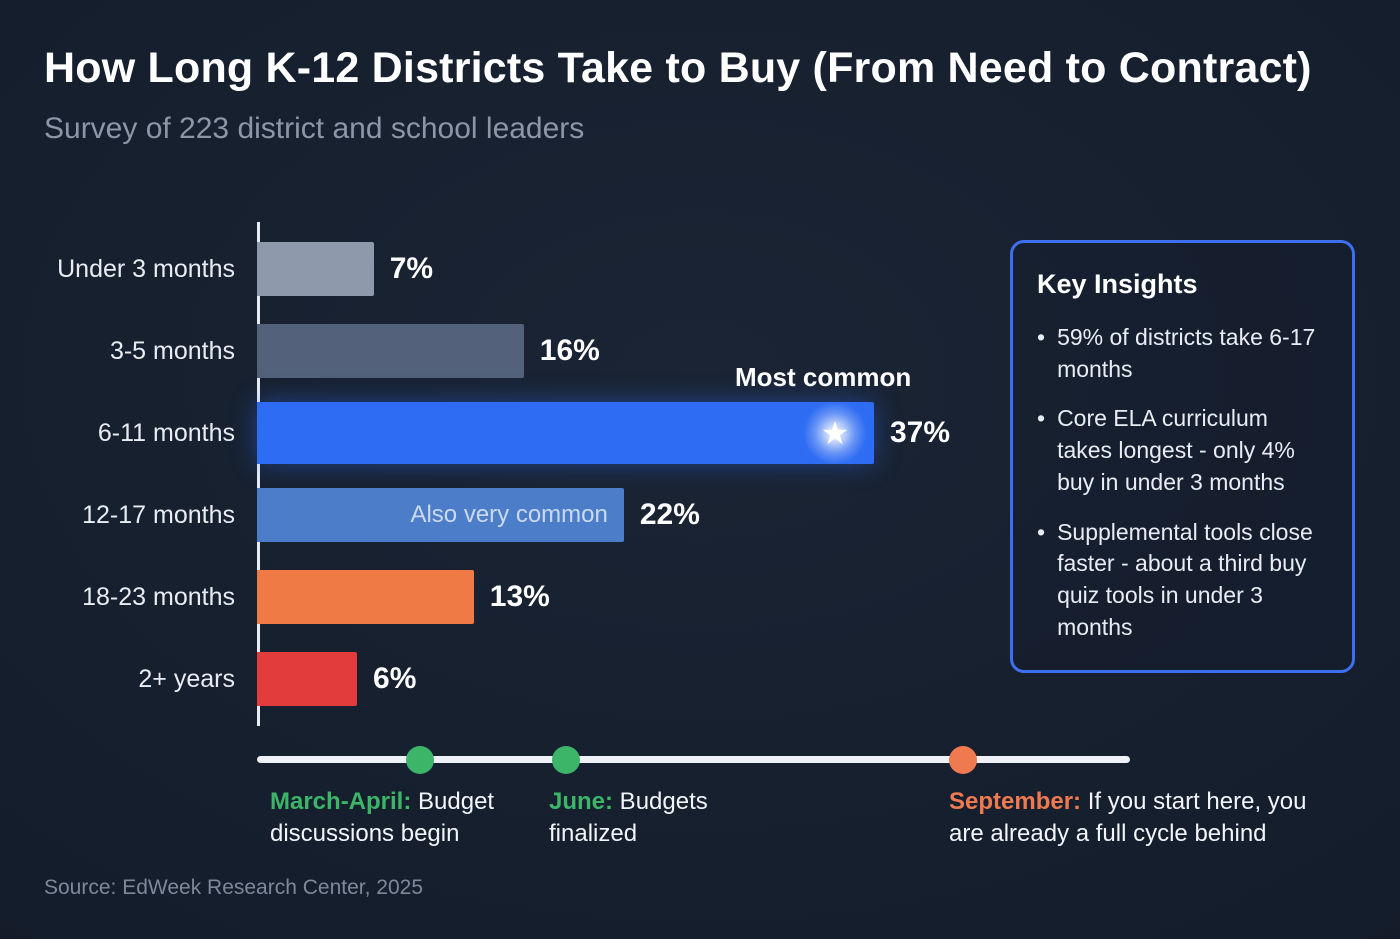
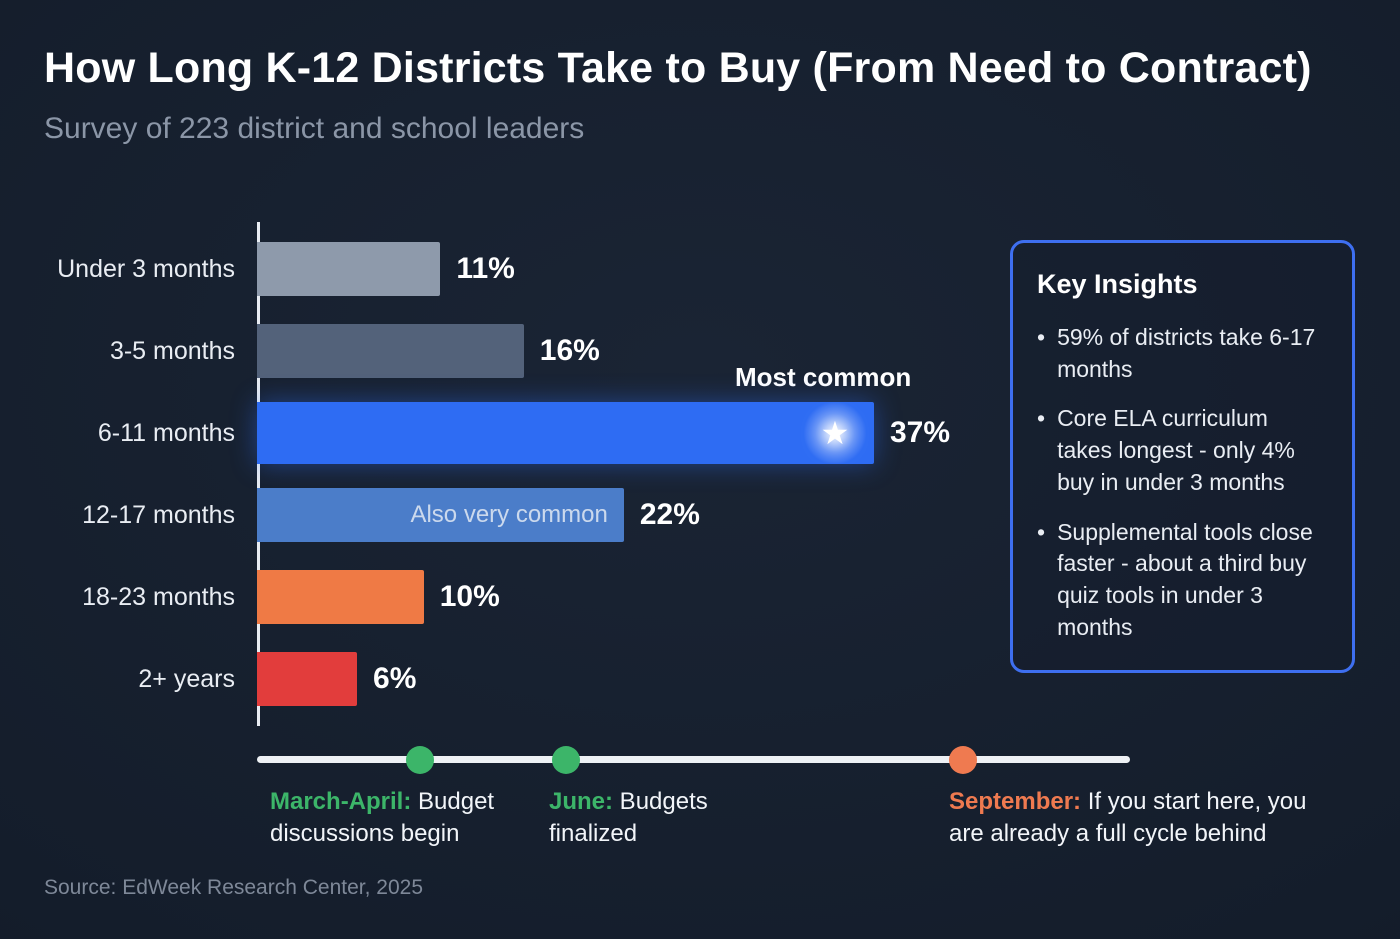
Under 3 months: 7% -> 11%
18-23 months: 13% -> 10%
